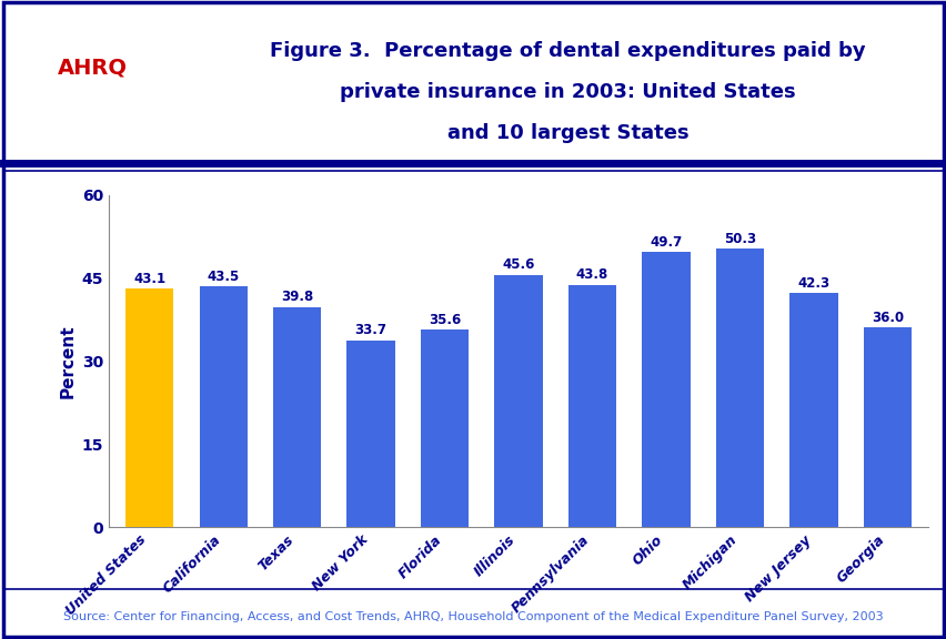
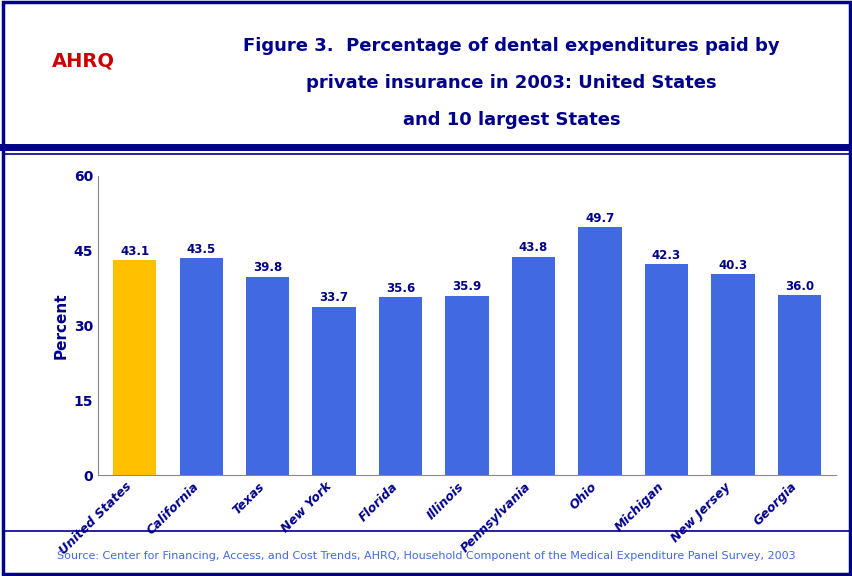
Illinois: 45.6 -> 35.9
Michigan: 50.3 -> 42.3
New Jersey: 42.3 -> 40.3
